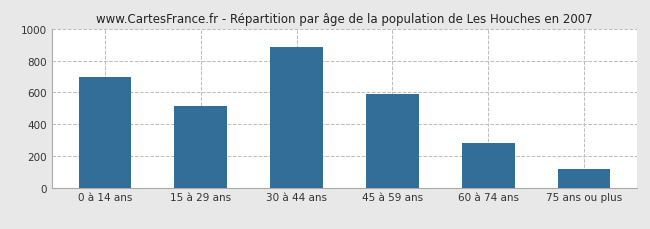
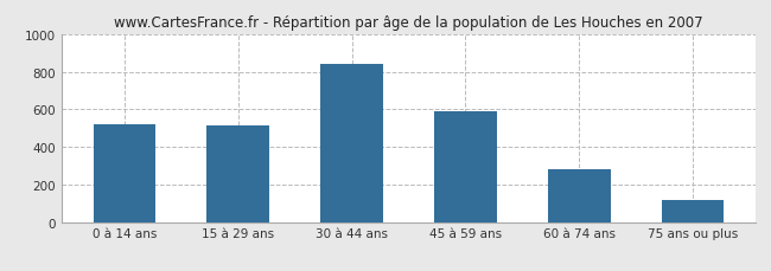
0 à 14 ans: 700 -> 520
30 à 44 ans: 880 -> 840
